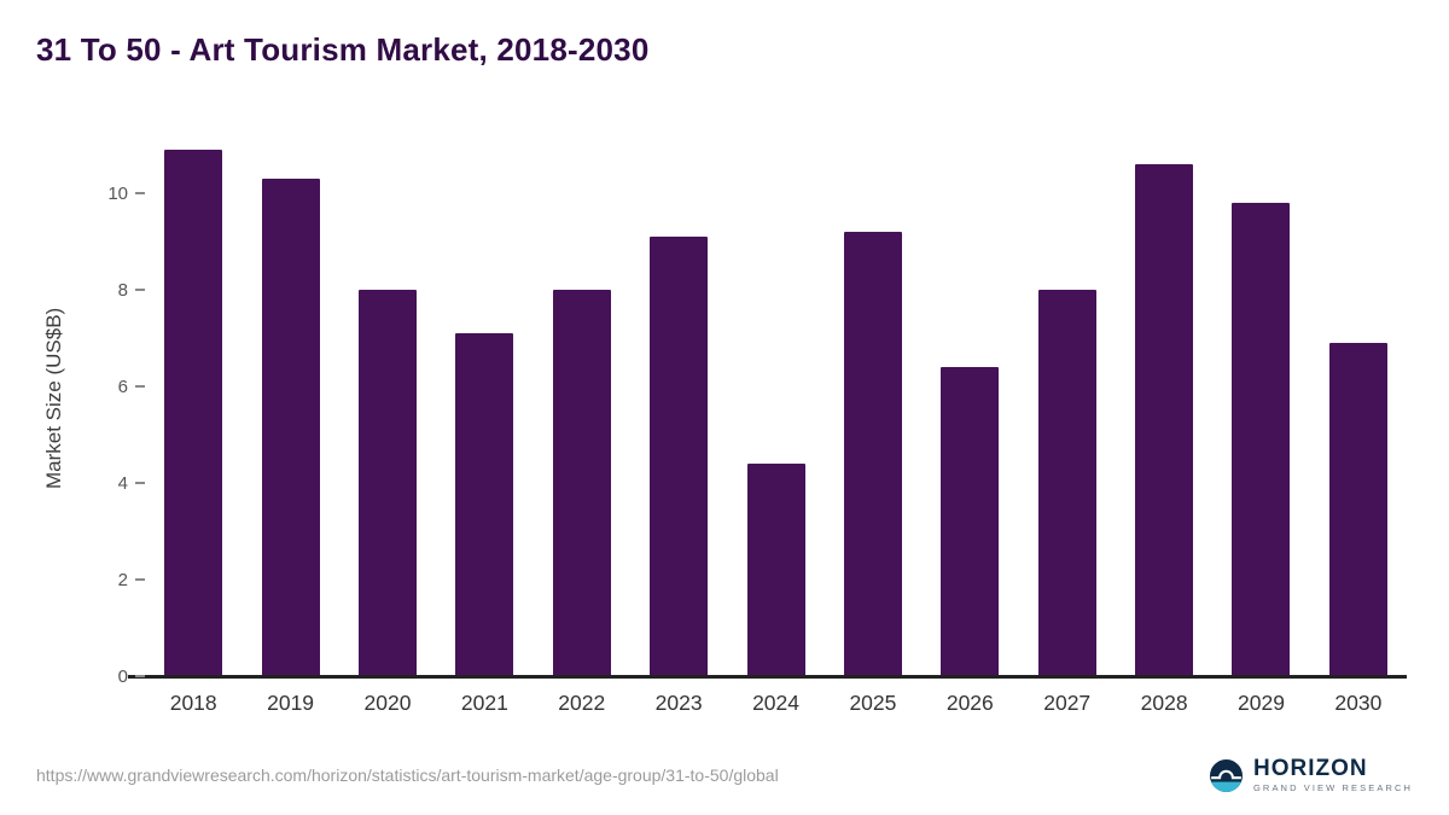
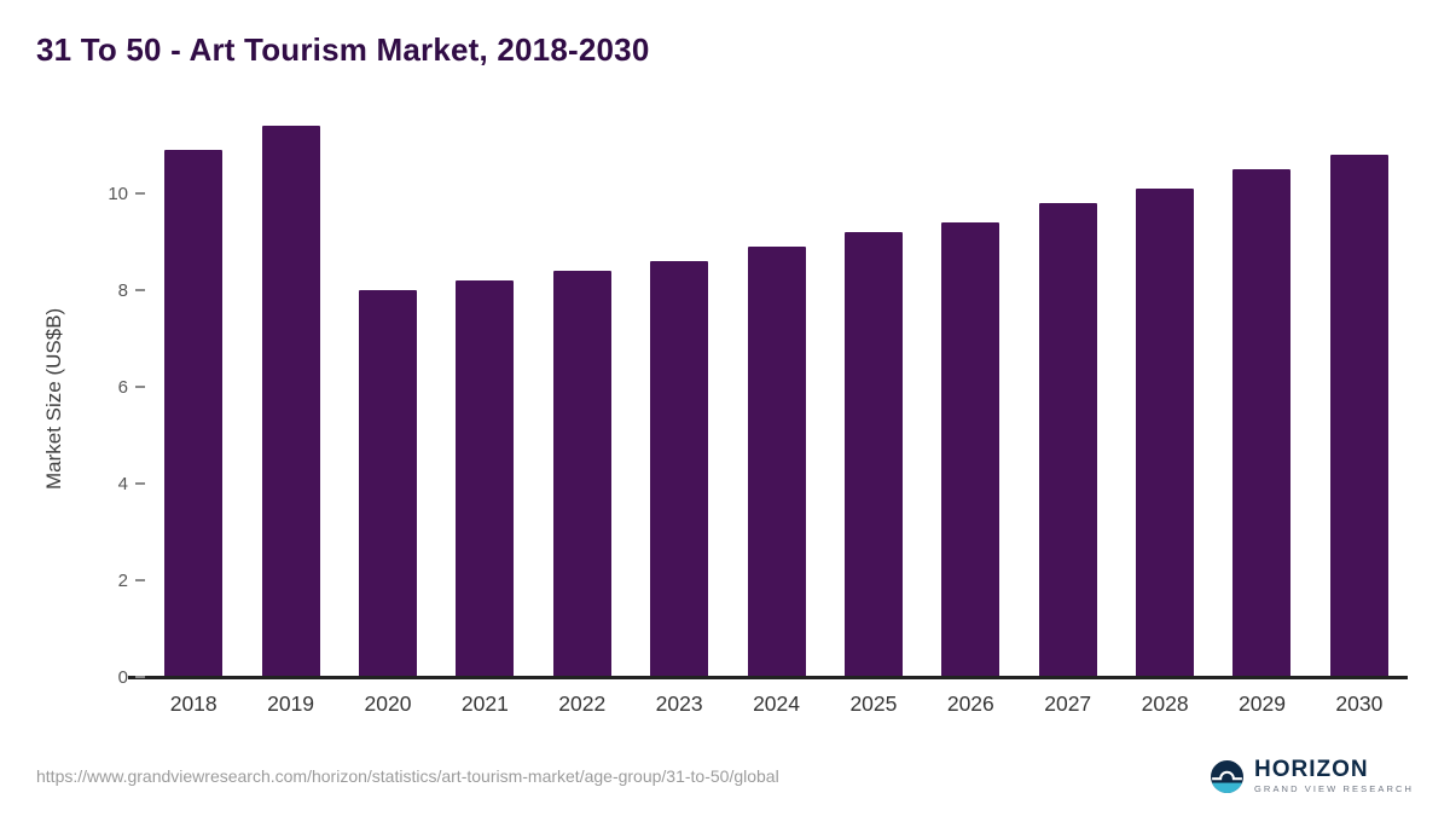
2019: 10.3 -> 11.4
2021: 7.1 -> 8.2
2022: 8.0 -> 8.4
2023: 9.1 -> 8.6
2024: 4.4 -> 8.9
2026: 6.4 -> 9.4
2027: 8.0 -> 9.8
2028: 10.6 -> 10.1
2029: 9.8 -> 10.5
2030: 6.9 -> 10.8
